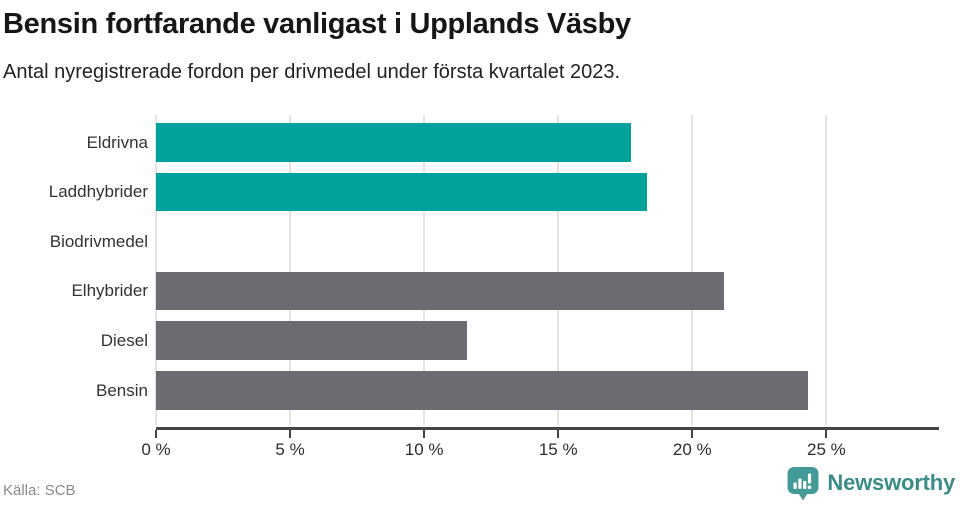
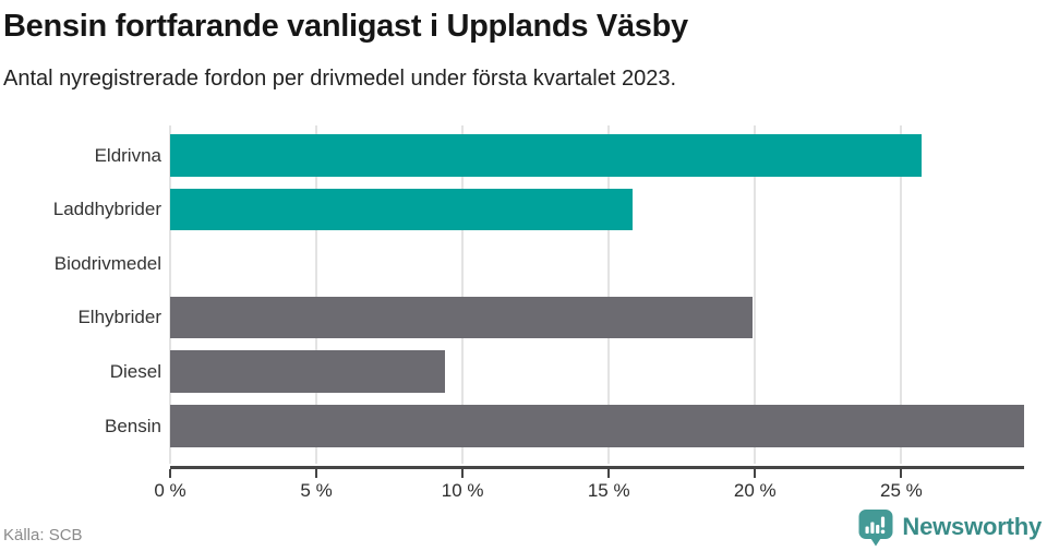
Eldrivna: 17.7% -> 25.7%
Laddhybrider: 18.3% -> 15.8%
Elhybrider: 21.2% -> 19.9%
Diesel: 11.6% -> 9.4%
Bensin: 24.3% -> 29.2%
